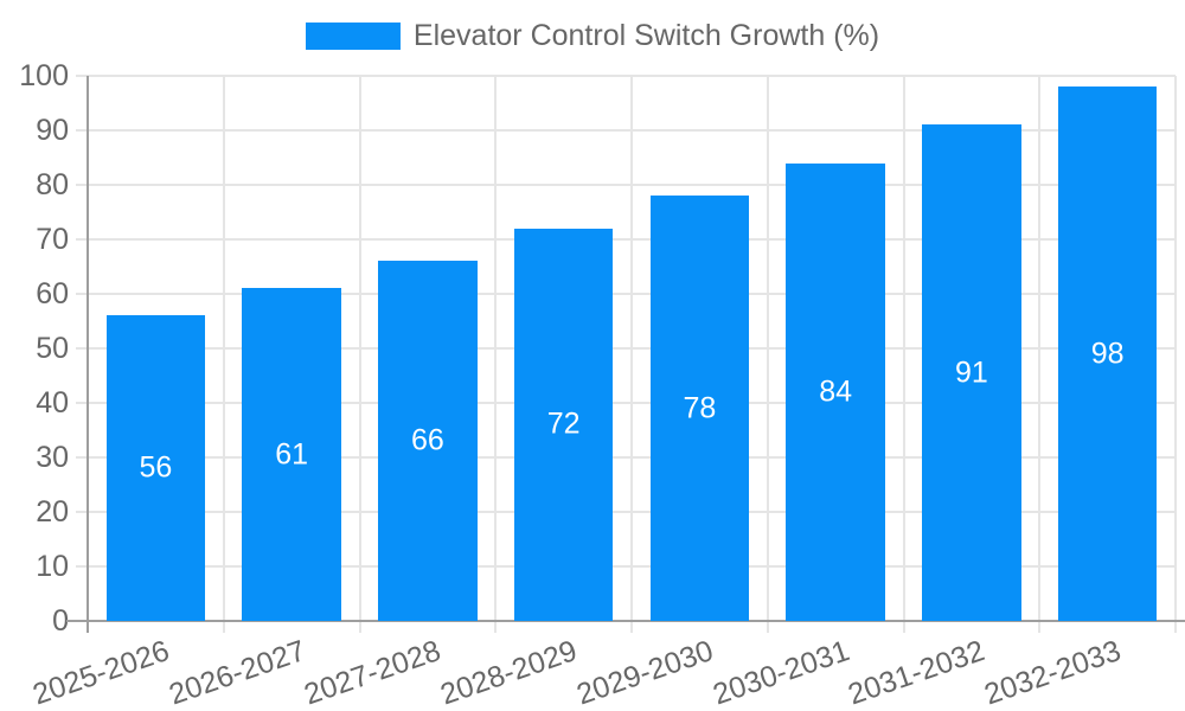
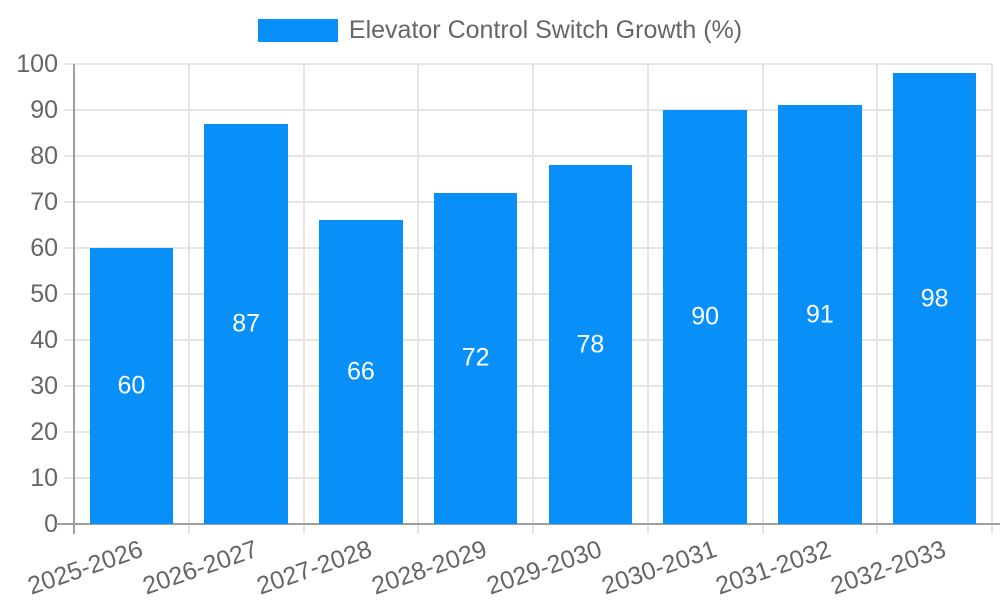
2025-2026: 56 -> 60
2026-2027: 61 -> 87
2030-2031: 84 -> 90
